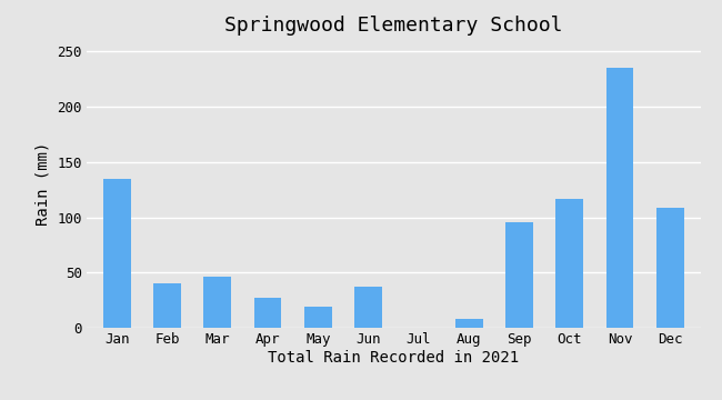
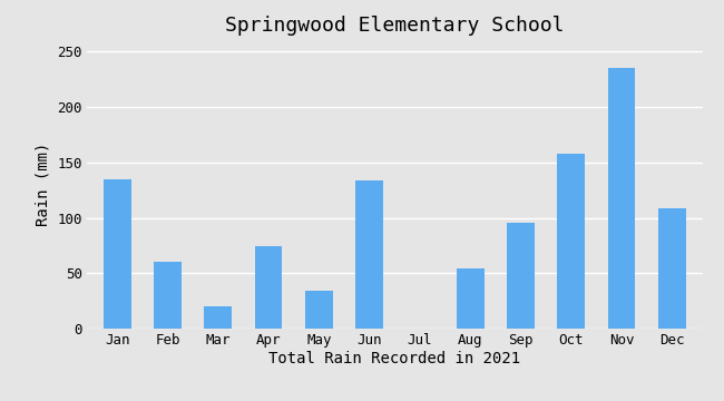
Feb: 40 -> 60
Mar: 46 -> 20
Apr: 27 -> 74
May: 19 -> 34
Jun: 37 -> 134
Aug: 8 -> 54
Oct: 117 -> 158
